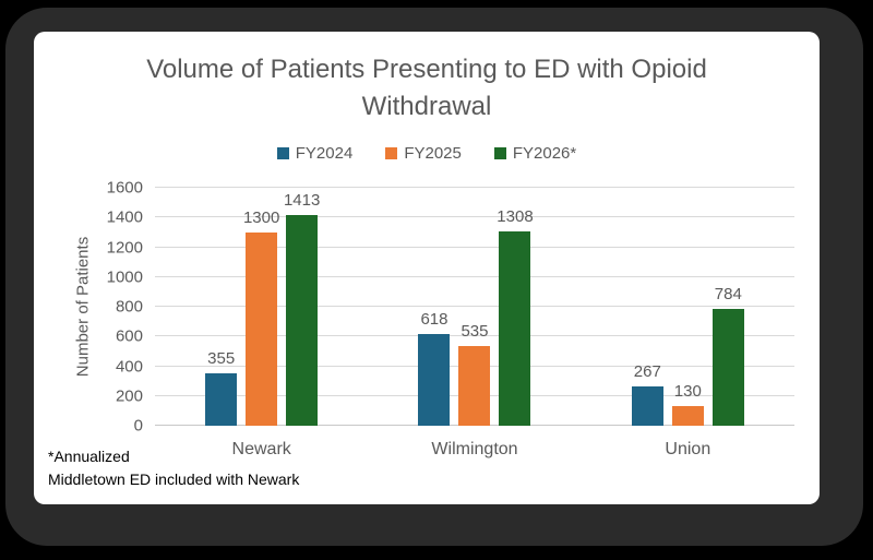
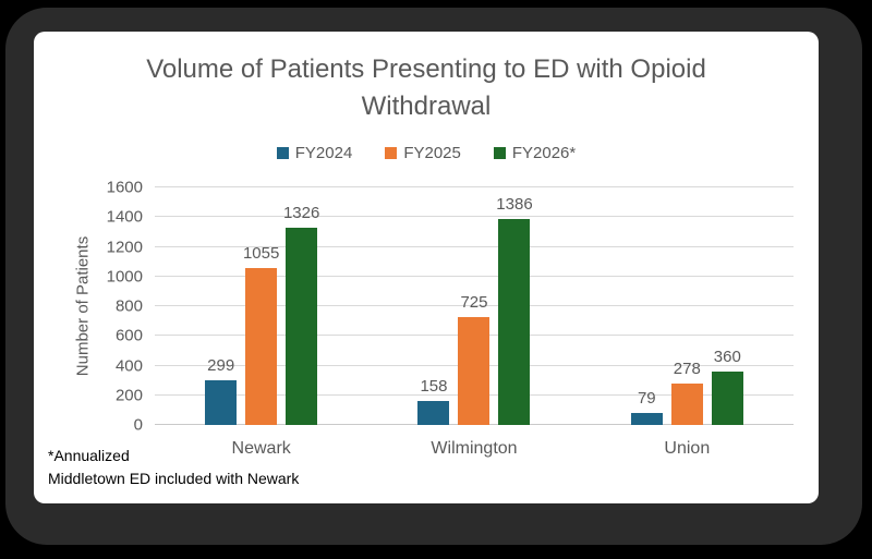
FY2024/Newark: 355 -> 299
FY2025/Newark: 1300 -> 1055
FY2026*/Newark: 1413 -> 1326
FY2024/Wilmington: 618 -> 158
FY2025/Wilmington: 535 -> 725
FY2026*/Wilmington: 1308 -> 1386
FY2024/Union: 267 -> 79
FY2025/Union: 130 -> 278
FY2026*/Union: 784 -> 360
